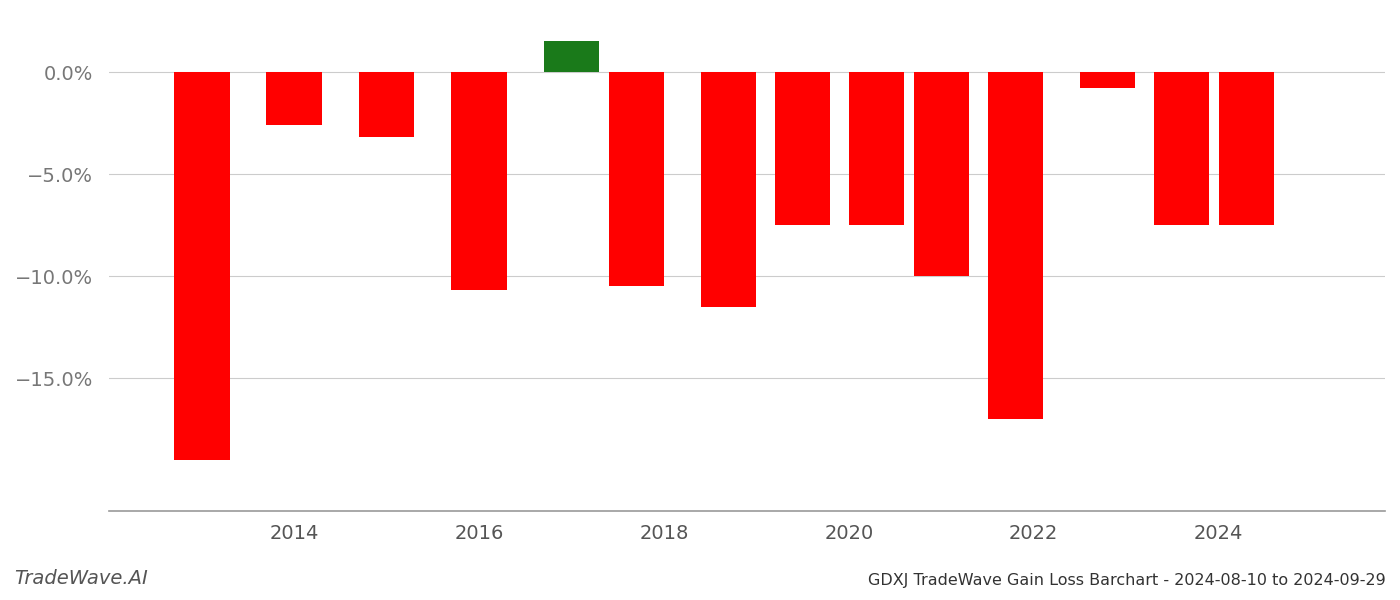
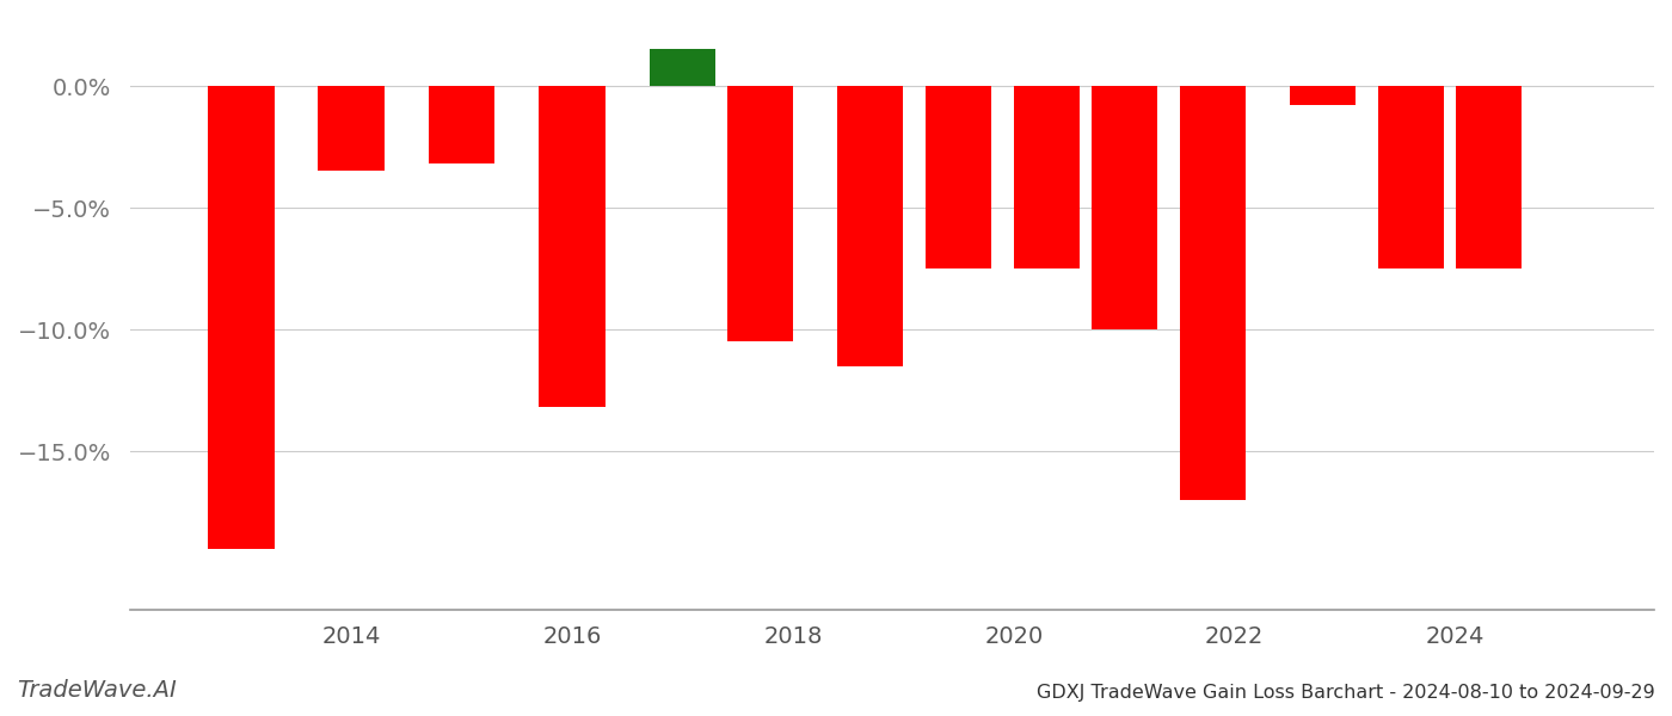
2014: -2.6% -> -3.5%
2016: -10.7% -> -13.2%
